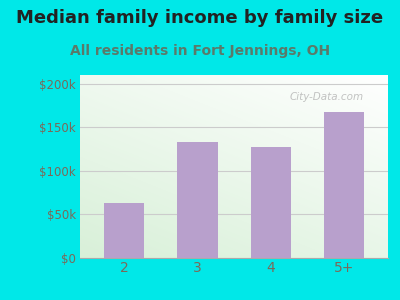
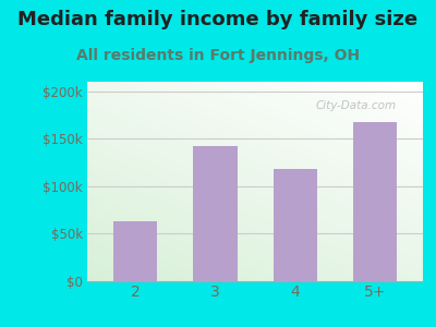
3: $133k -> $142k
4: $127k -> $118k
